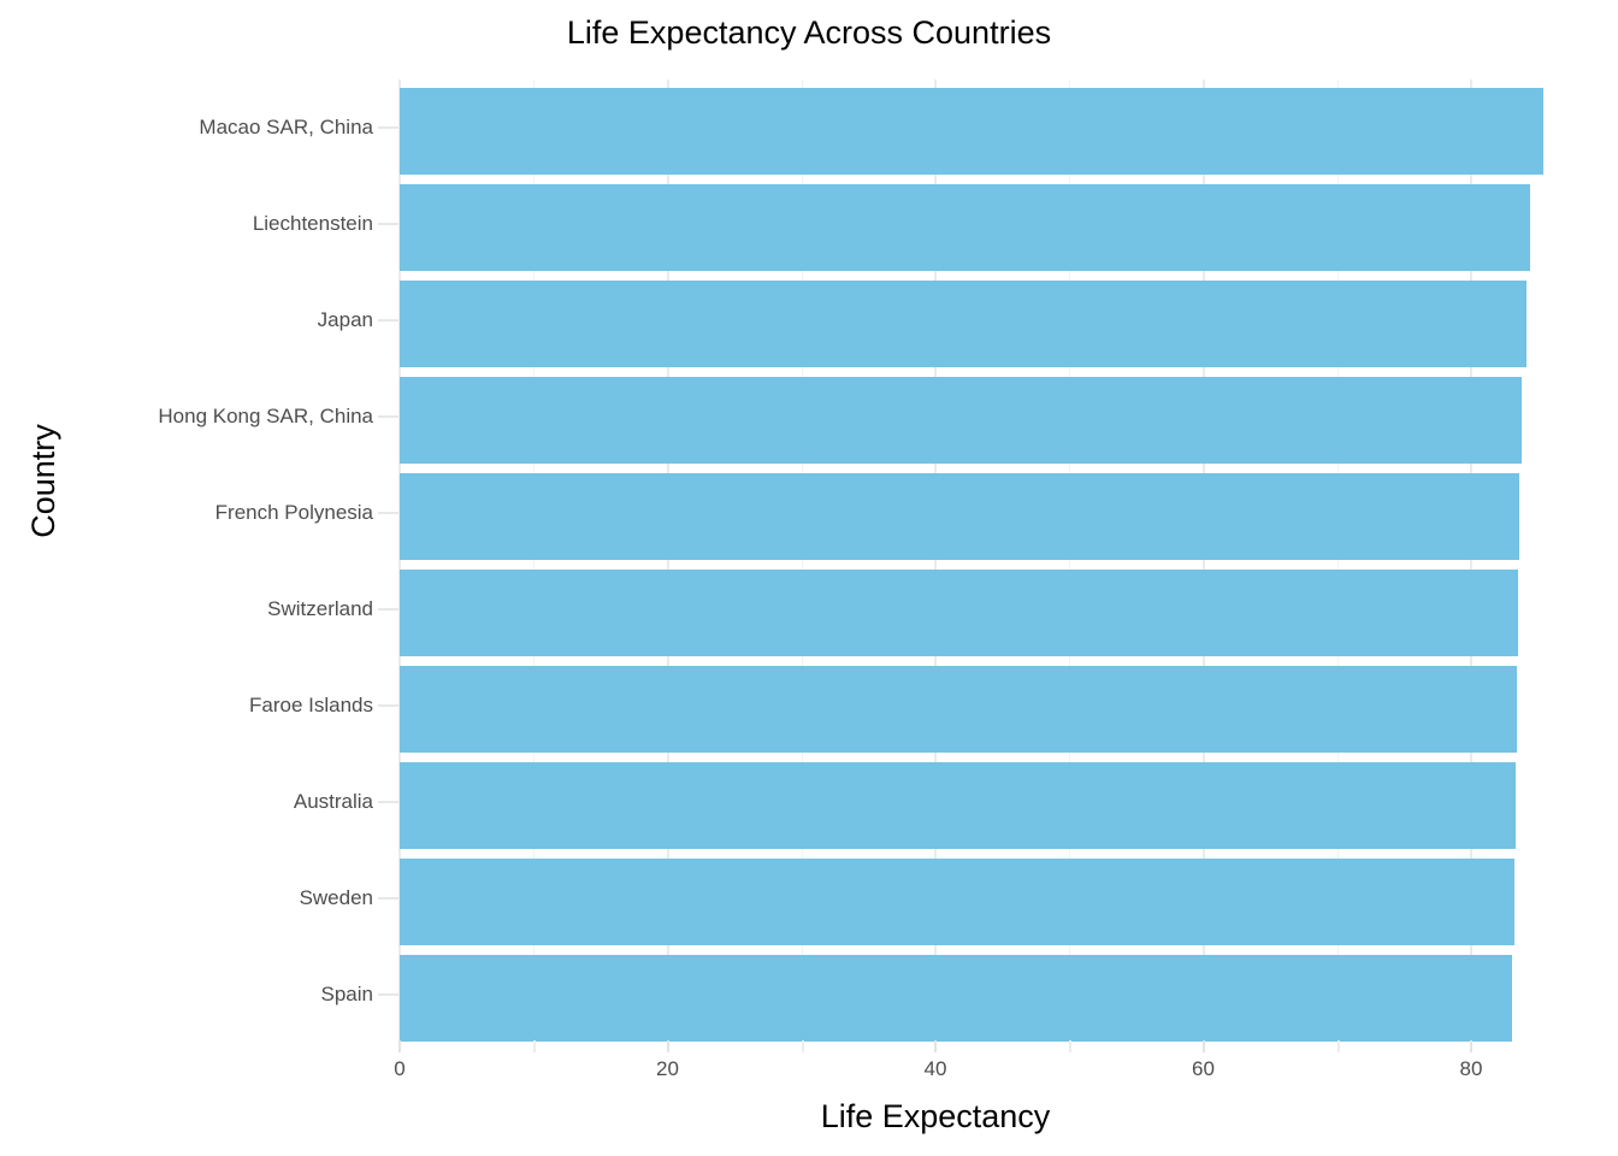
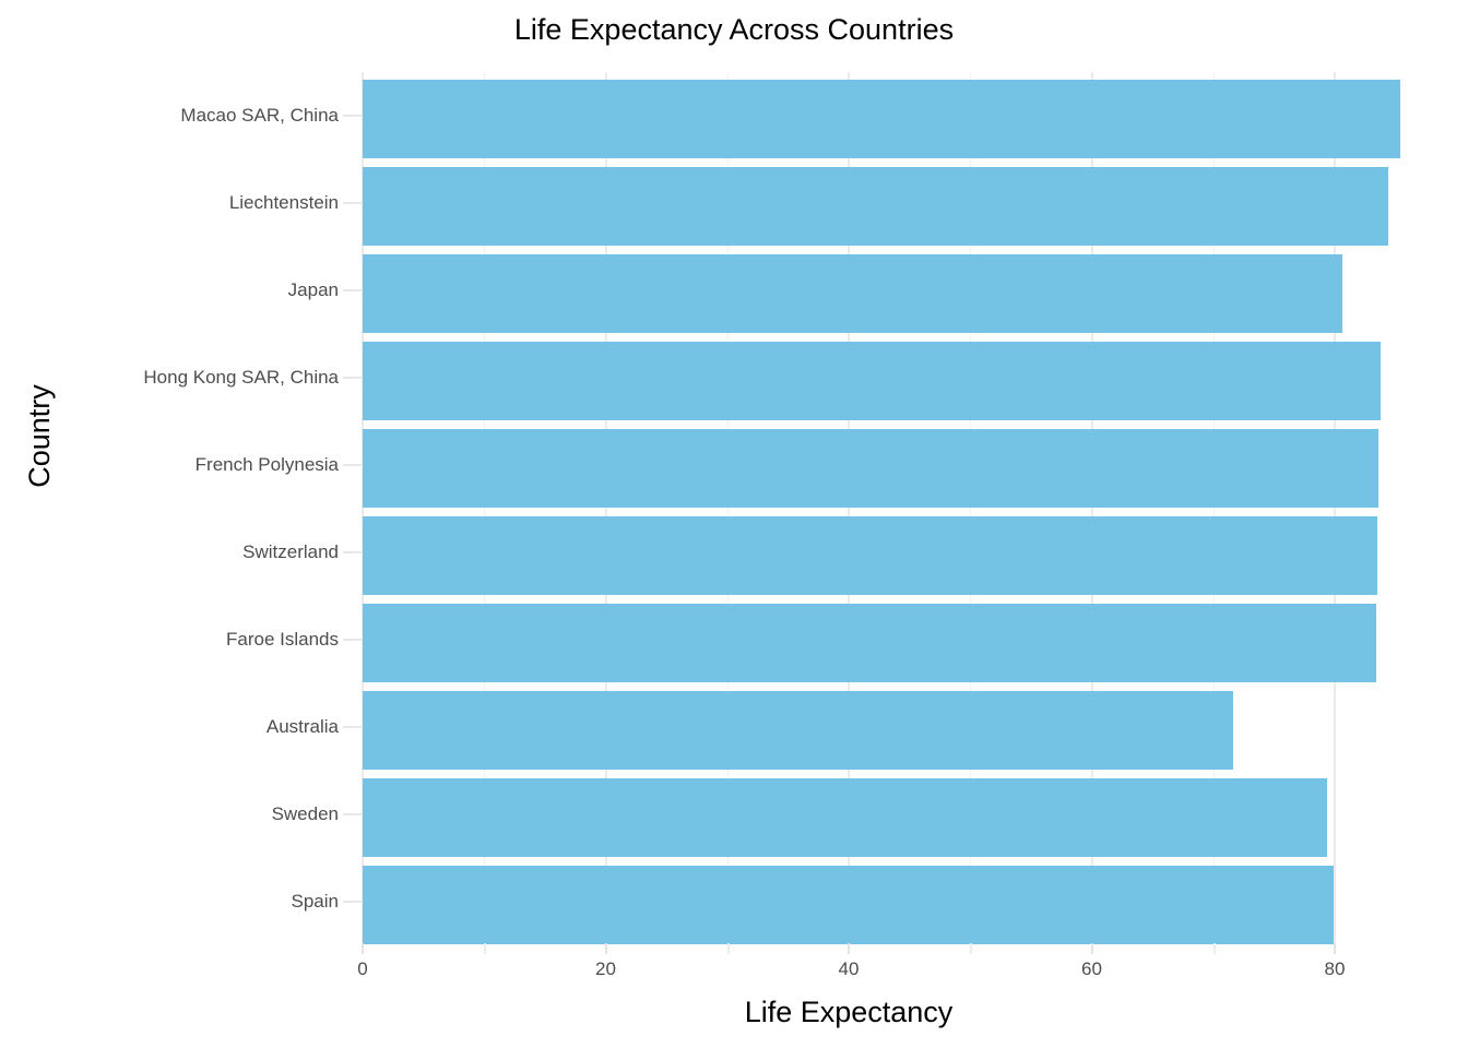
Japan: 84.1 -> 80.6
Australia: 83.3 -> 71.6
Sweden: 83.2 -> 79.4
Spain: 83.1 -> 79.9
